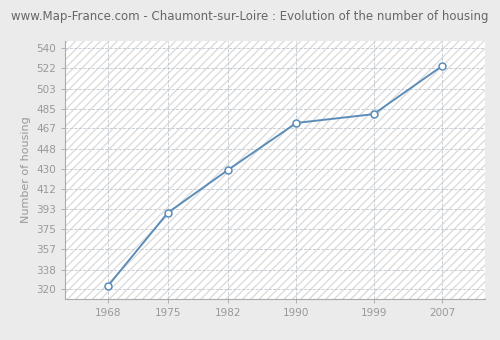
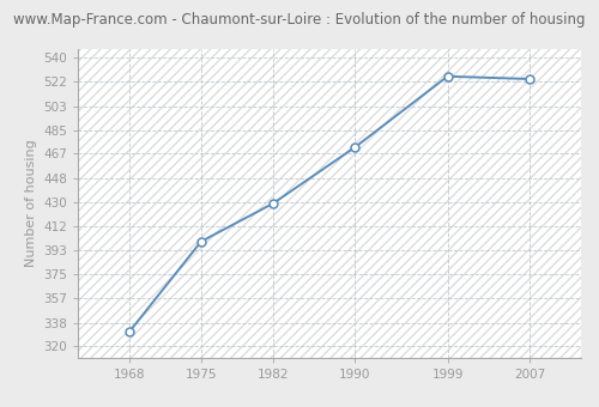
1968: 323 -> 331
1975: 390 -> 400
1999: 480 -> 526
